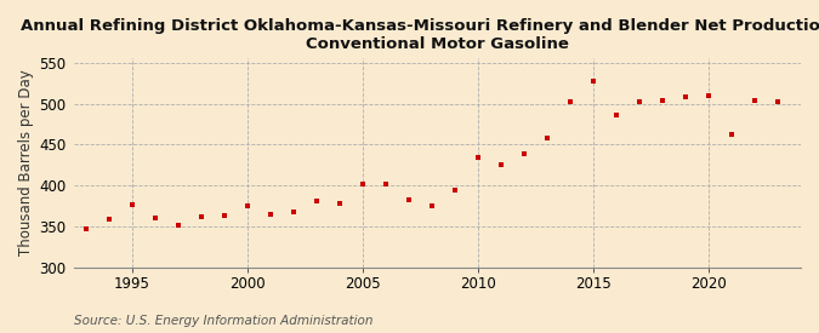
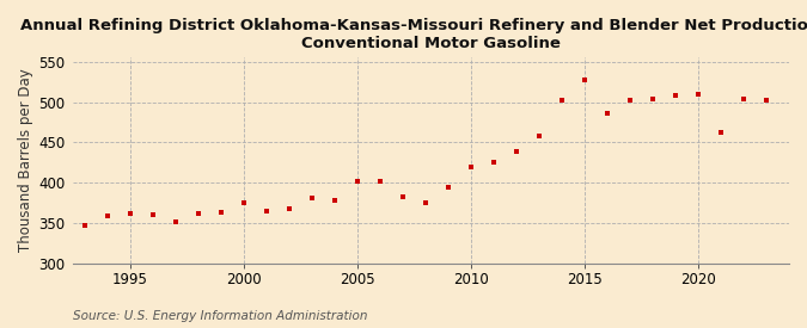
1995: 376 -> 362
2010: 434 -> 420
